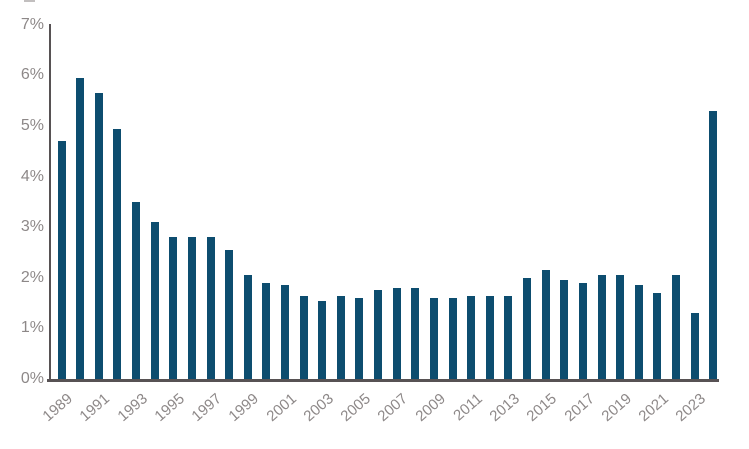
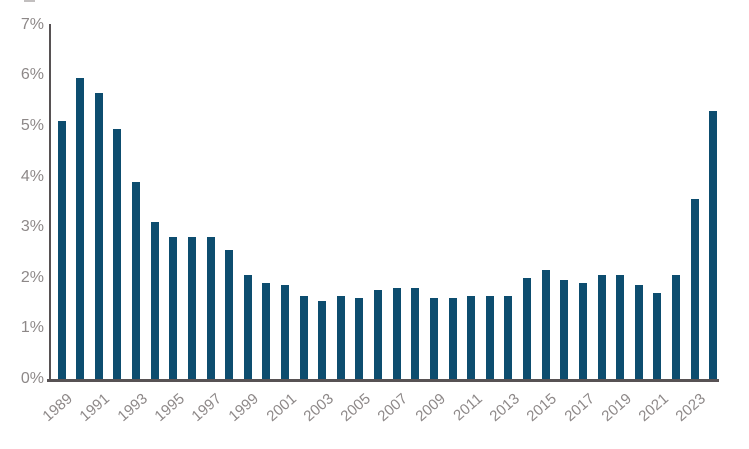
1989: 4.7% -> 5.1%
1993: 3.5% -> 3.9%
2023: 1.3% -> 3.5%
